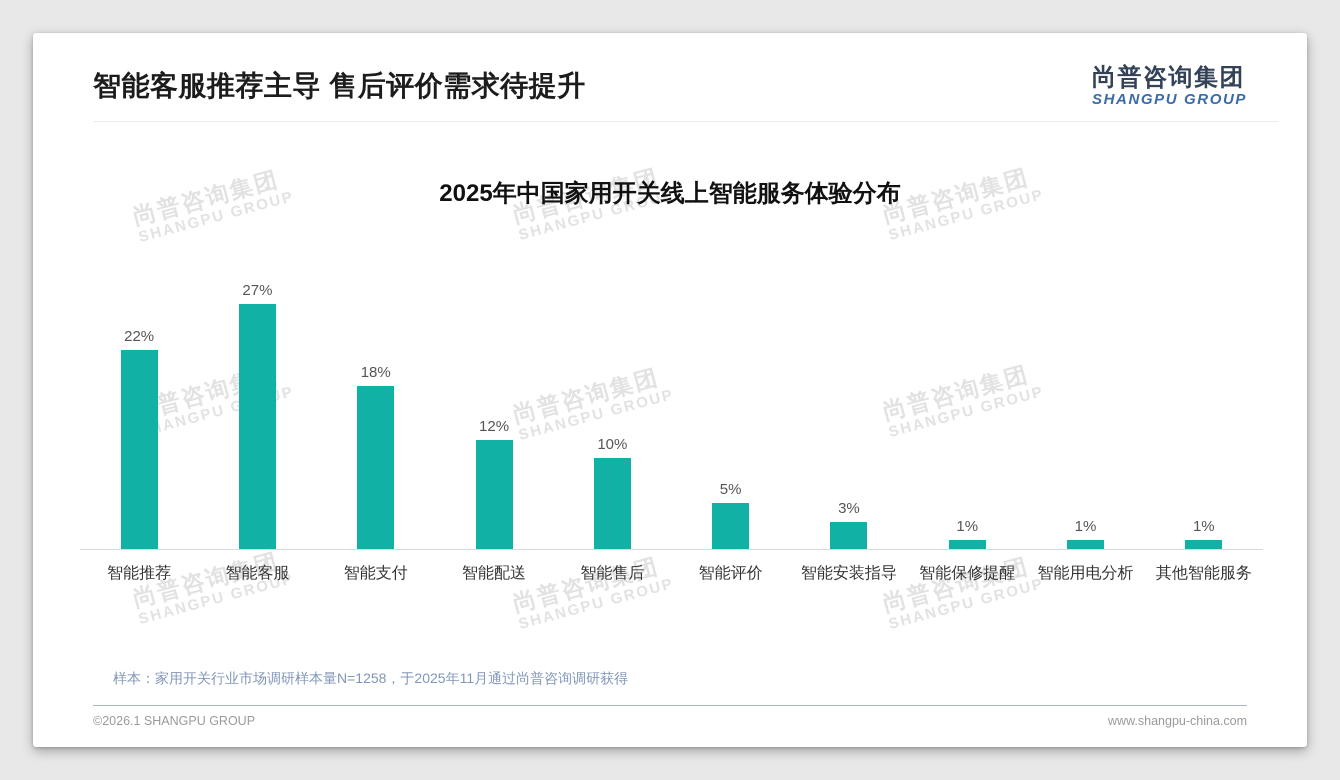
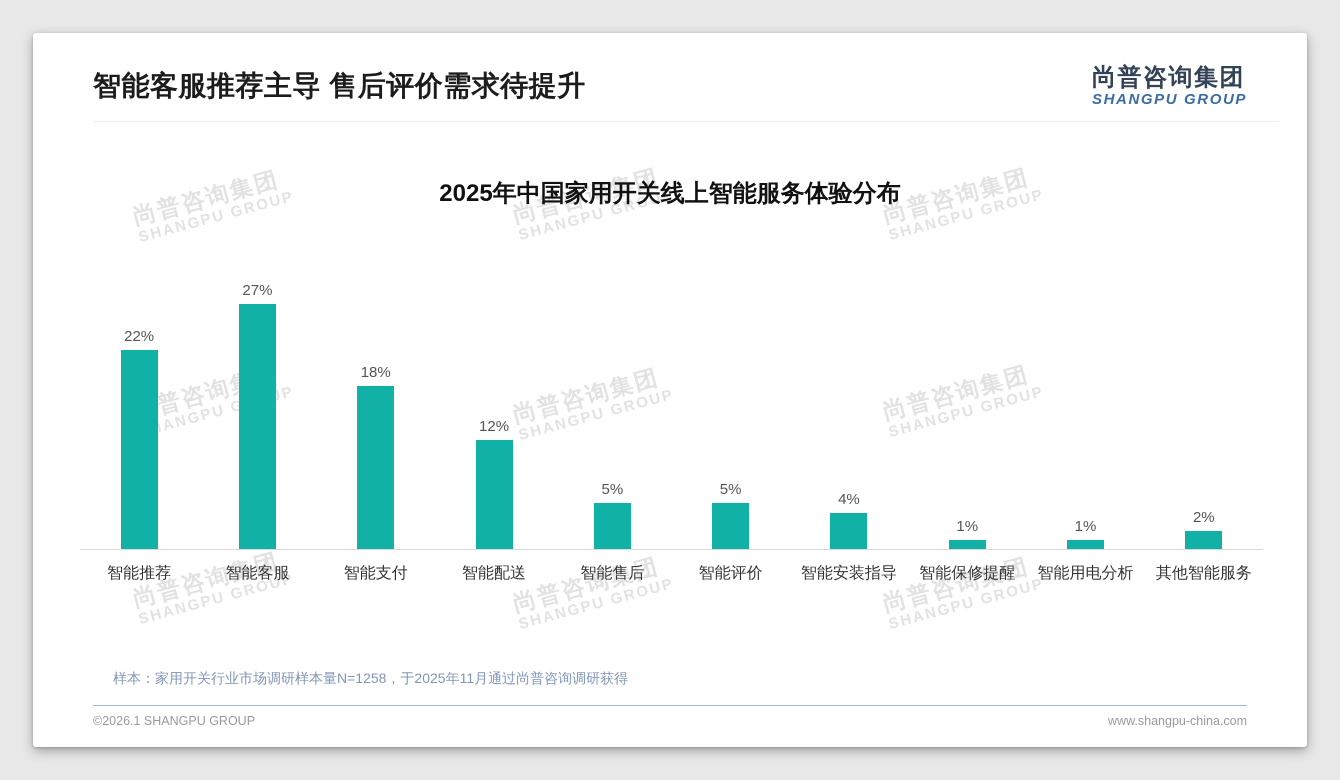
智能售后: 10% -> 5%
智能安装指导: 3% -> 4%
其他智能服务: 1% -> 2%
